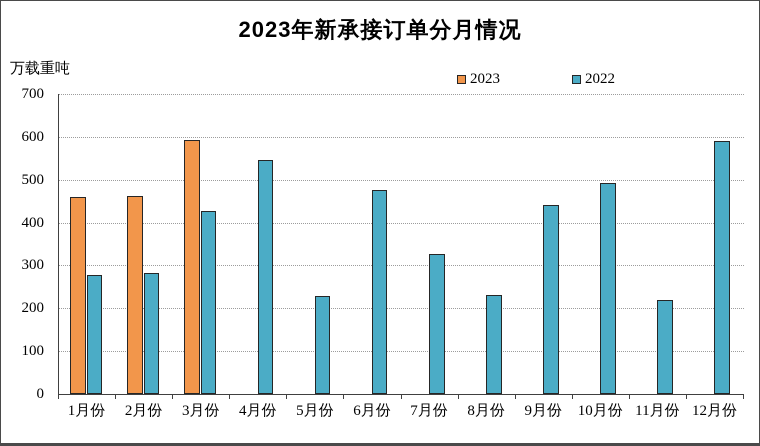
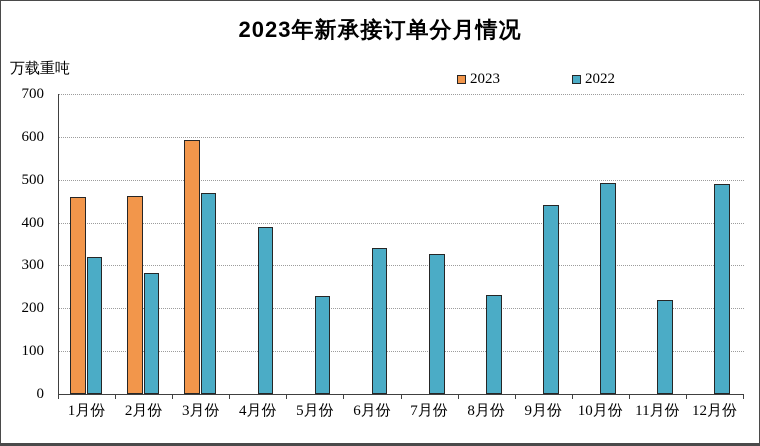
2022/1月份: 280 -> 320
2022/3月份: 430 -> 470
2022/4月份: 550 -> 390
2022/6月份: 480 -> 340
2022/12月份: 590 -> 490
